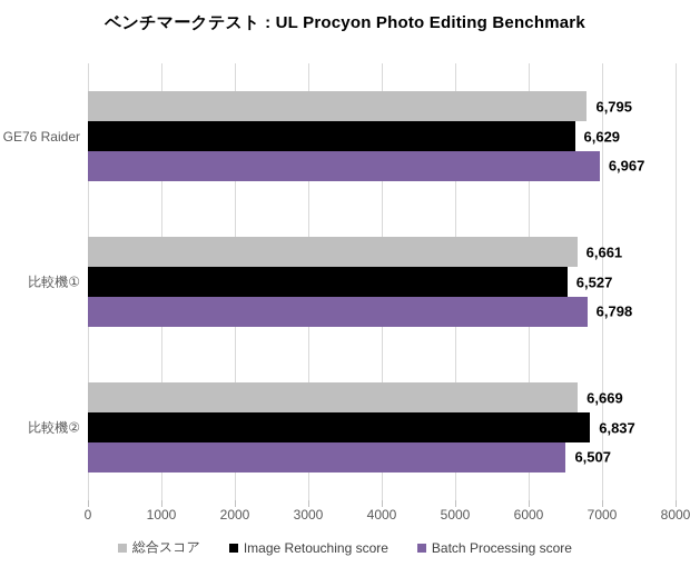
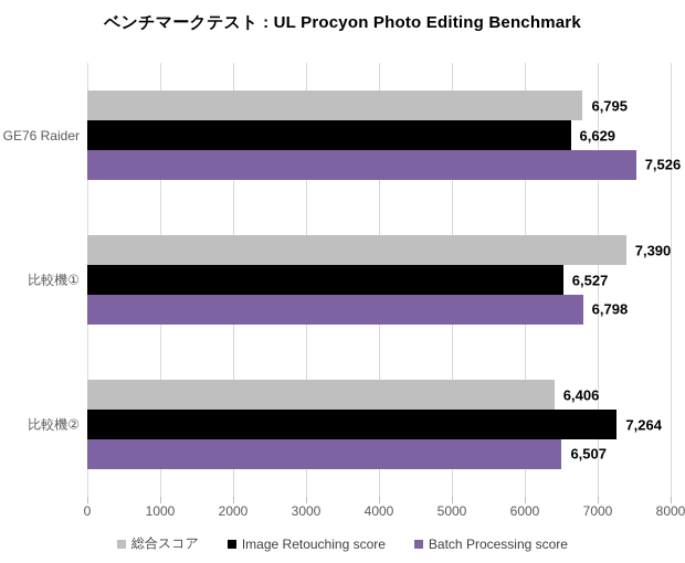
Batch Processing score/GE76 Raider: 6,967 -> 7,526
総合スコア/比較機①: 6,661 -> 7,390
総合スコア/比較機②: 6,669 -> 6,406
Image Retouching score/比較機②: 6,837 -> 7,264
